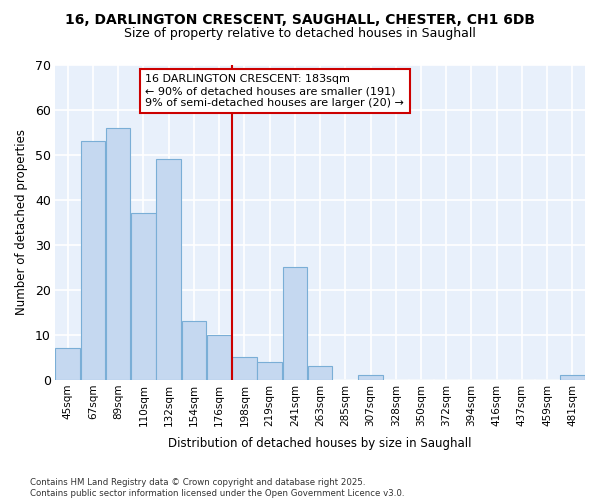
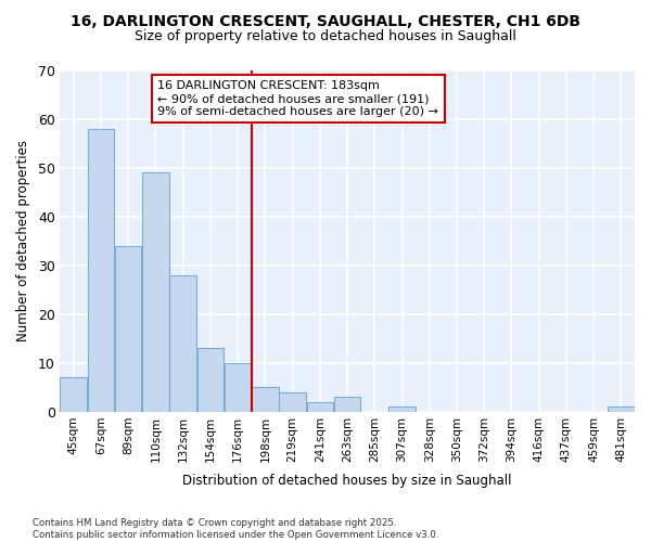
67sqm: 53 -> 58
89sqm: 56 -> 34
110sqm: 37 -> 49
132sqm: 49 -> 28
241sqm: 25 -> 2
